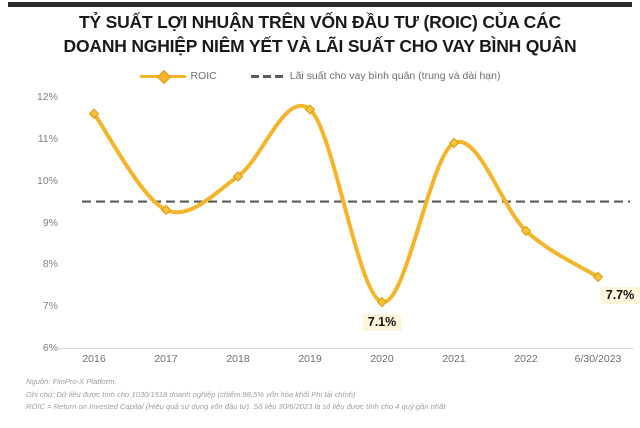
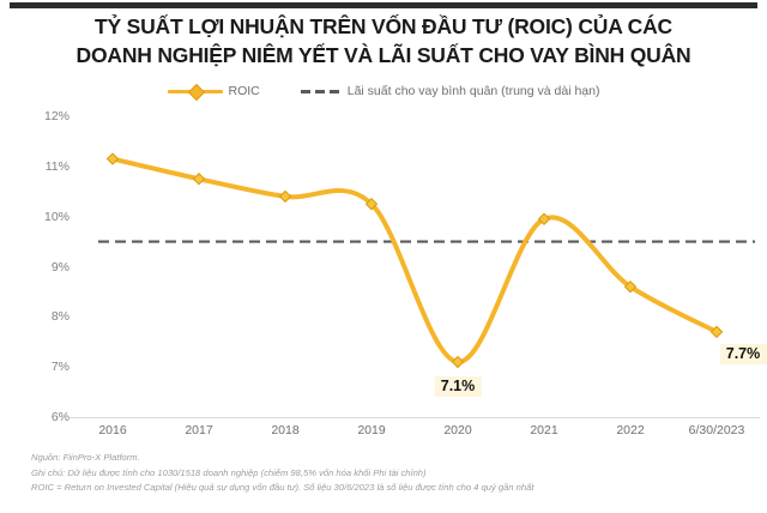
2016: 11.6% -> 11.2%
2017: 9.3% -> 10.8%
2018: 10.1% -> 10.4%
2019: 11.7% -> 10.2%
2021: 10.9% -> 9.9%
2022: 8.8% -> 8.6%
